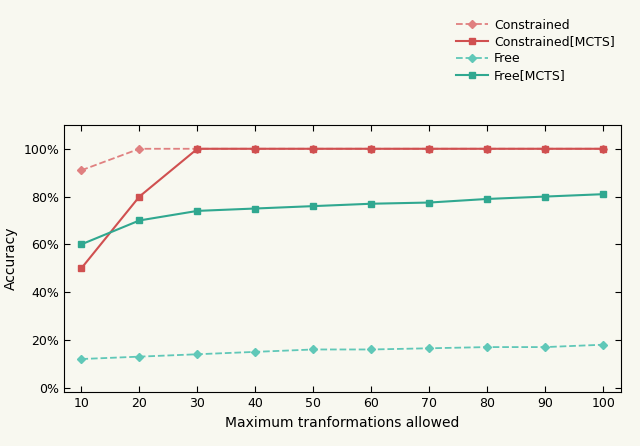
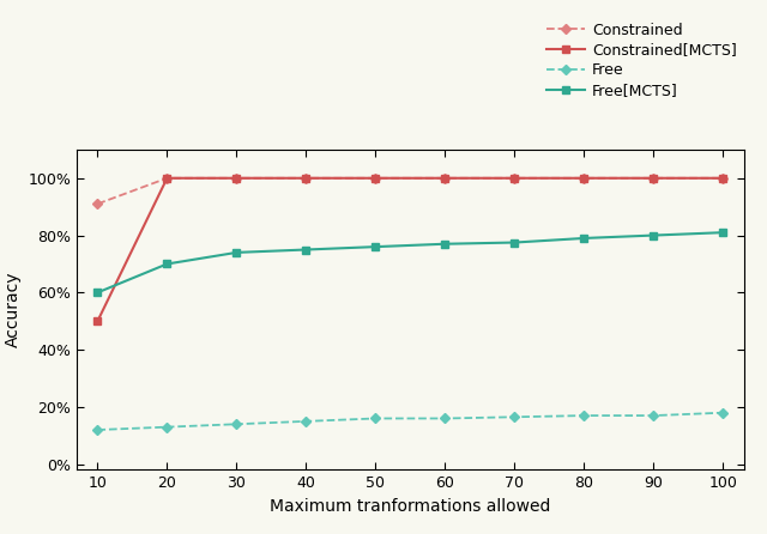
Constrained[MCTS]/20: 80% -> 100%
